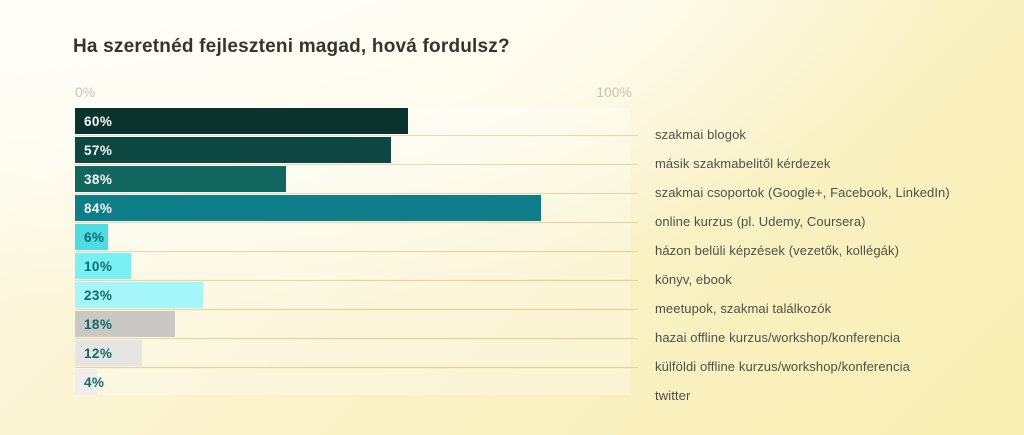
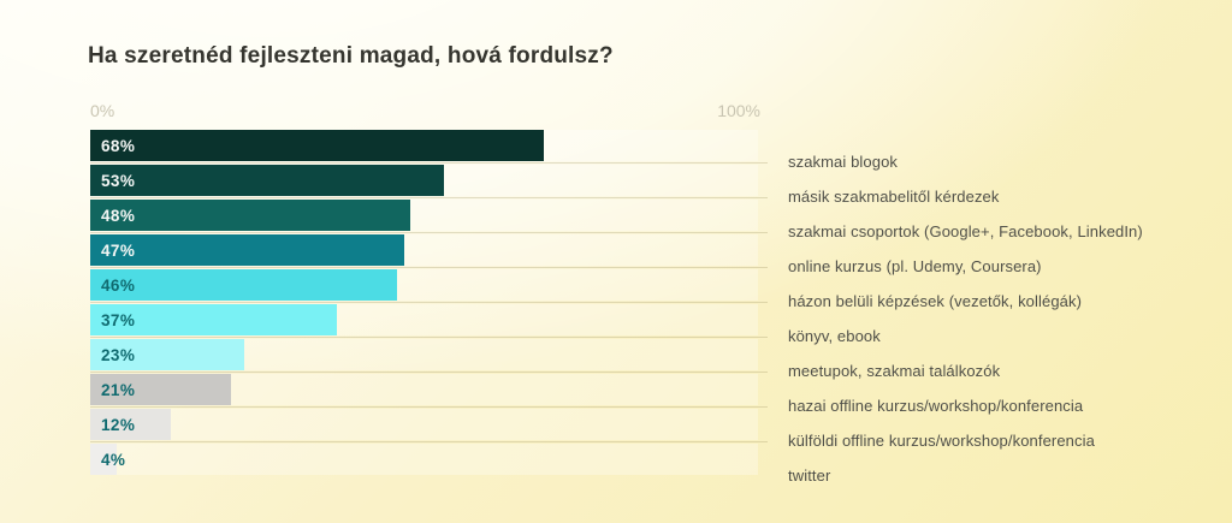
szakmai blogok: 60% -> 68%
másik szakmabelitől kérdezek: 57% -> 53%
szakmai csoportok (Google+, Facebook, LinkedIn): 38% -> 48%
online kurzus (pl. Udemy, Coursera): 84% -> 47%
házon belüli képzések (vezetők, kollégák): 6% -> 46%
könyv, ebook: 10% -> 37%
hazai offline kurzus/workshop/konferencia: 18% -> 21%
